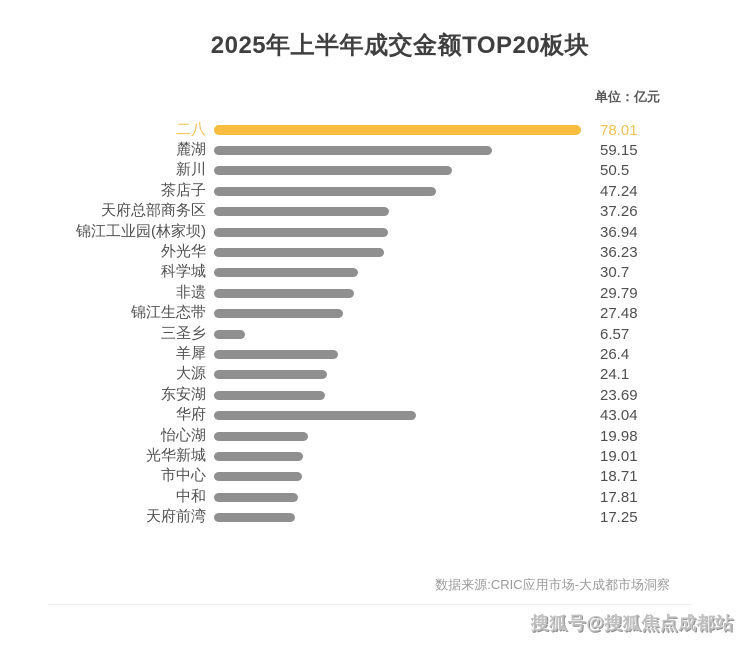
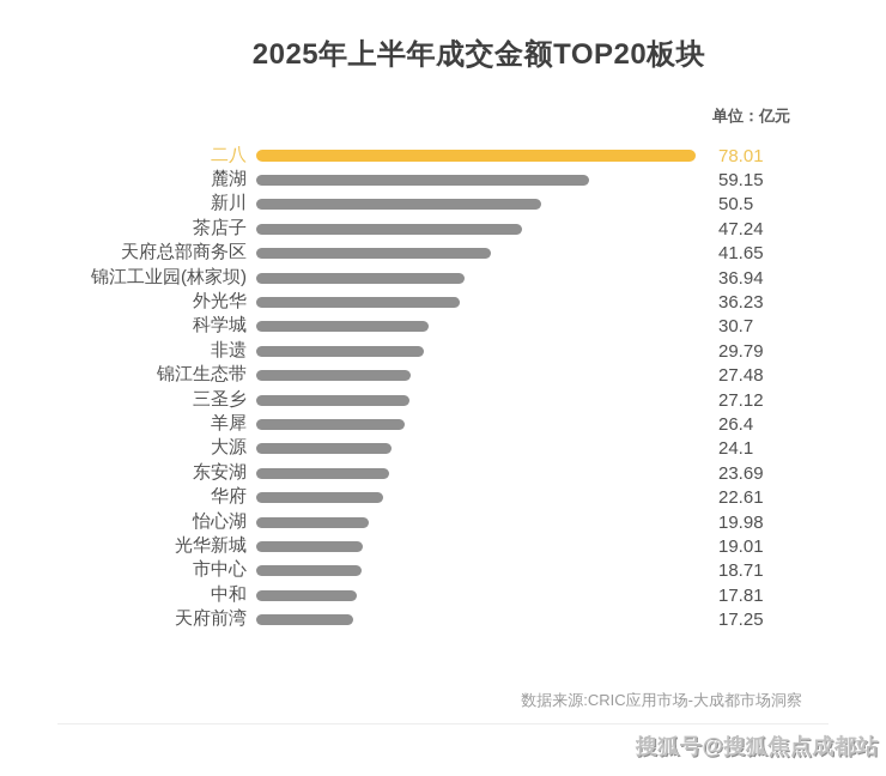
天府总部商务区: 37.26 -> 41.65
三圣乡: 6.57 -> 27.12
华府: 43.04 -> 22.61
